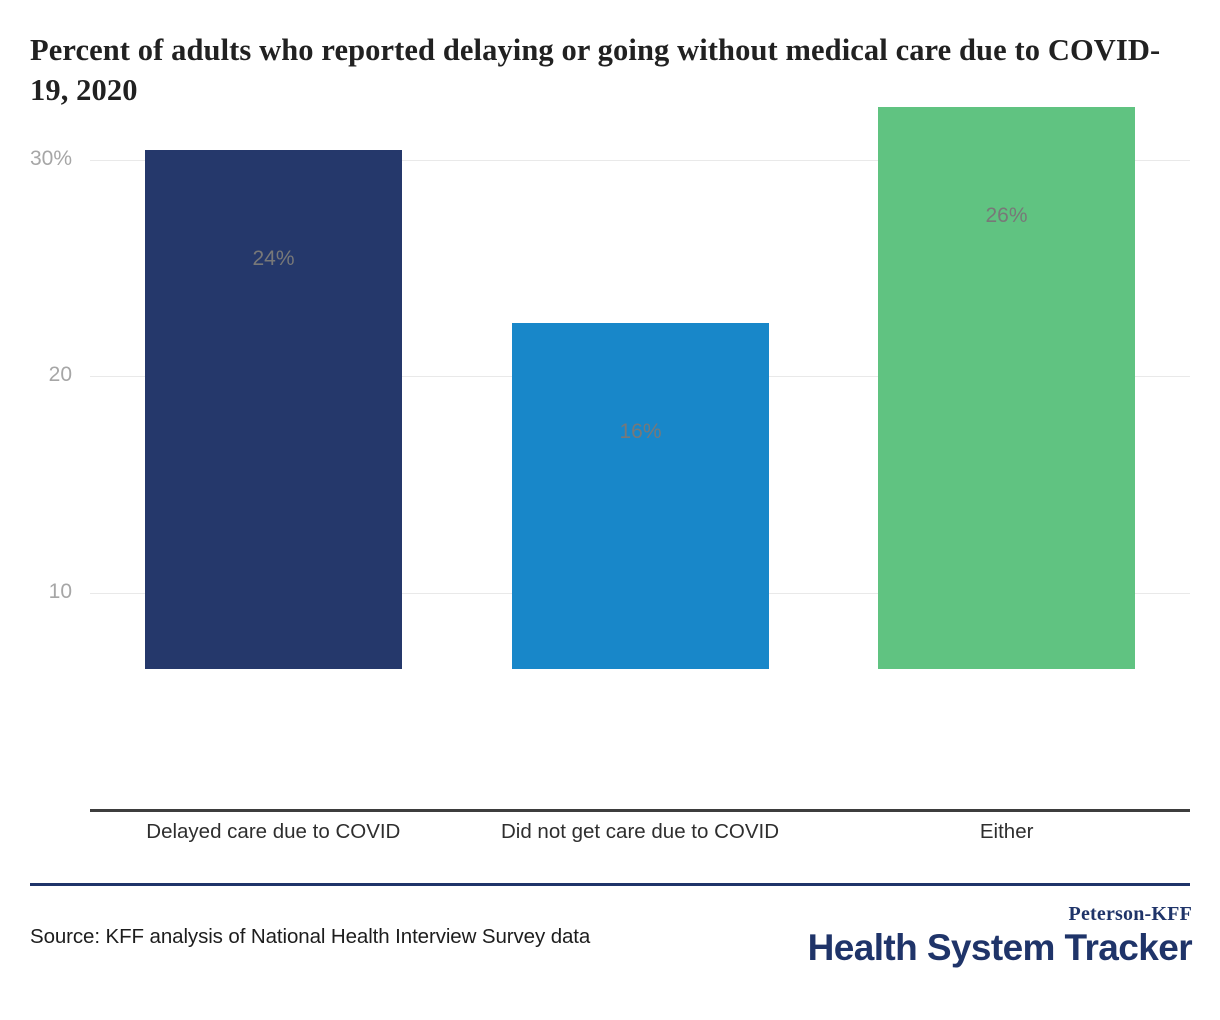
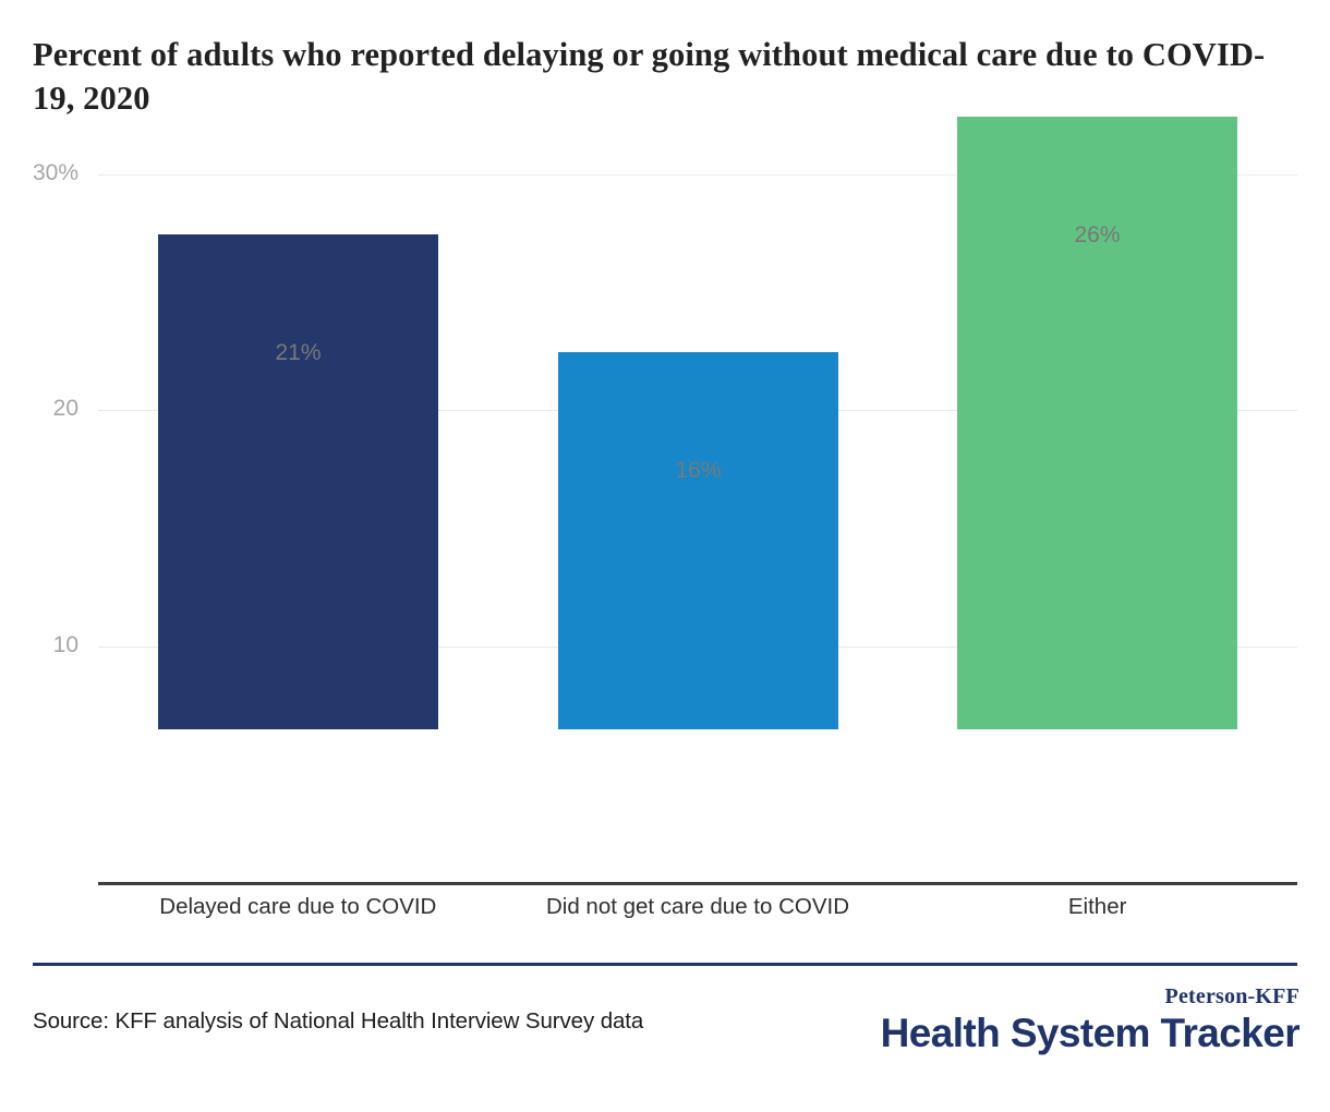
Delayed care due to COVID: 24% -> 21%
